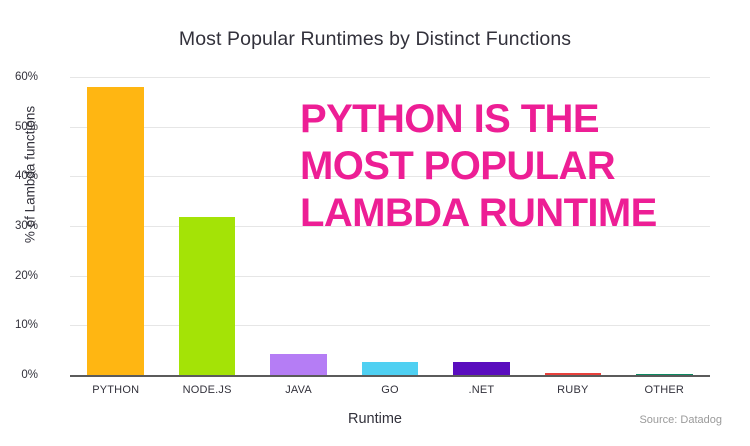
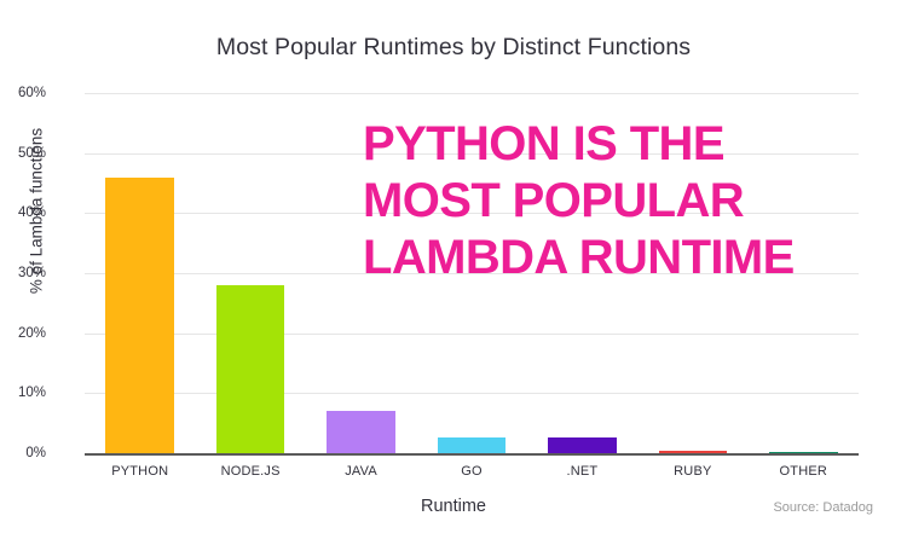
PYTHON: 58% -> 46%
NODE.JS: 32% -> 28%
JAVA: 4% -> 7%
